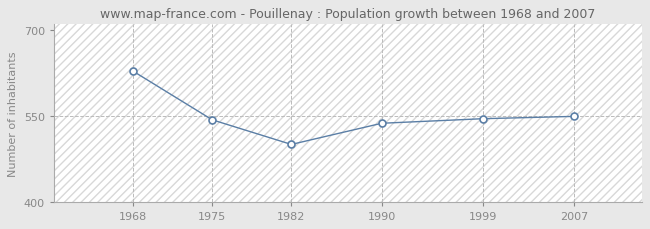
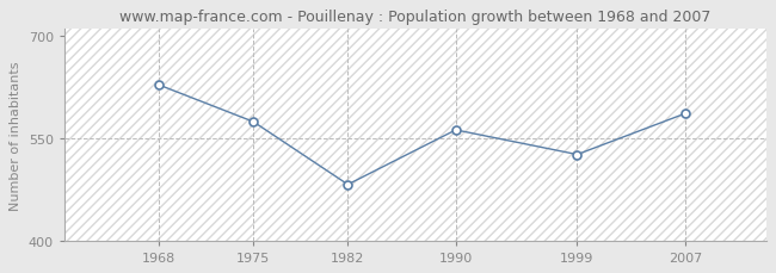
1975: 543 -> 574
1982: 500 -> 482
1990: 537 -> 562
1999: 545 -> 526
2007: 549 -> 586
